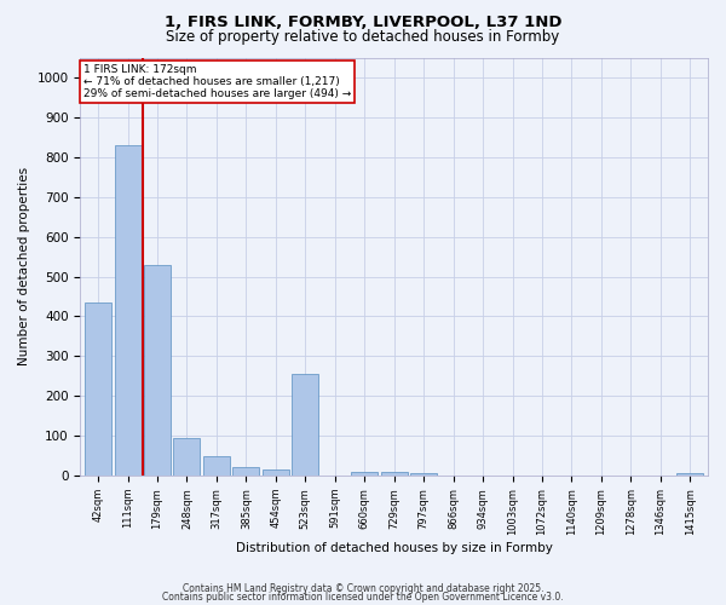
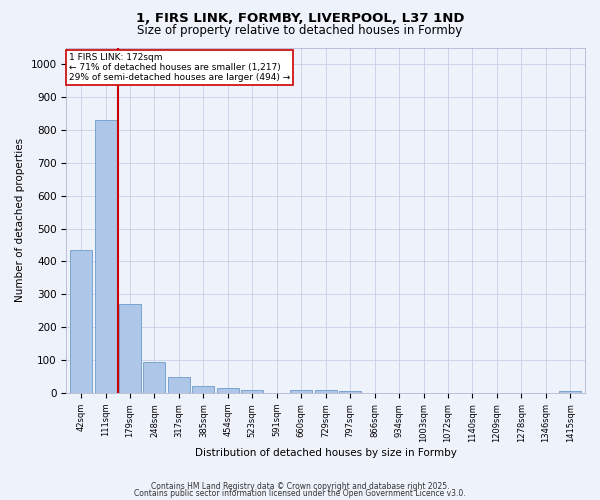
179sqm: 530 -> 270
523sqm: 255 -> 10
